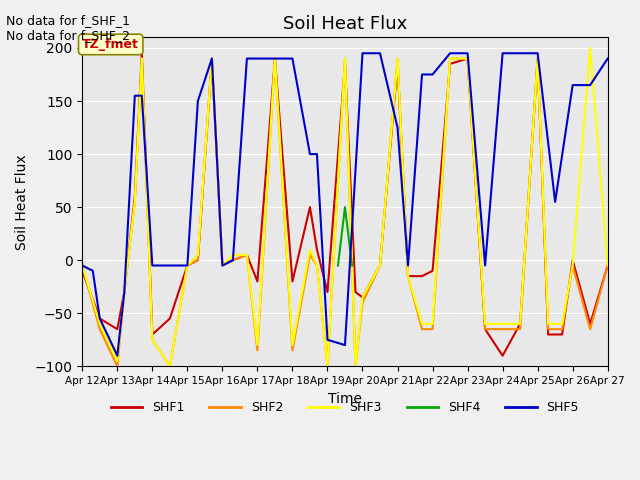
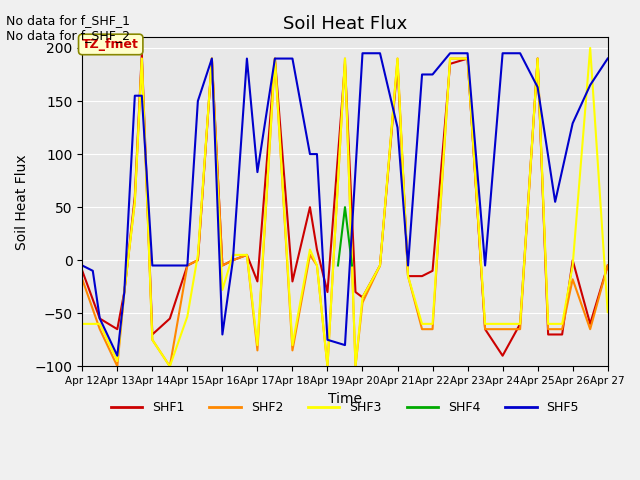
SHF2/Apr 12: -5 -> -18
SHF3/Apr 12: -5 -> -60
SHF3/Apr 15: -5 -> -53
SHF3/Apr 16: -5 -> -28
SHF5/Apr 16: -5 -> -70
SHF5/Apr 17: 190 -> 83
SHF5/Apr 25: 195 -> 163
SHF2/Apr 26: -5 -> -18
SHF5/Apr 26: 165 -> 129
SHF3/Apr 27: -5 -> -49
